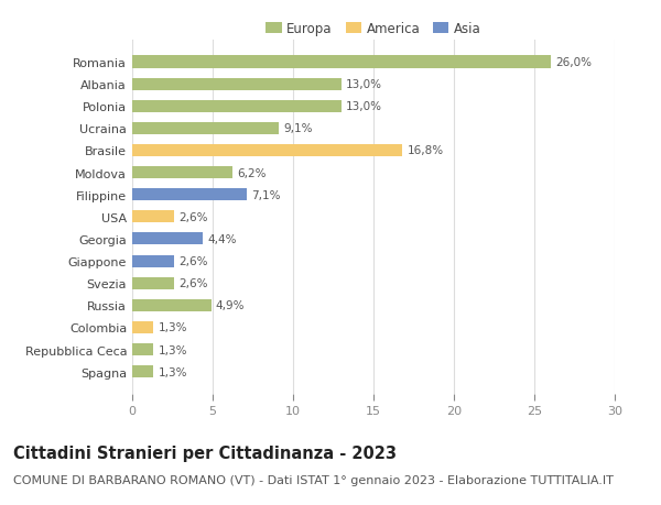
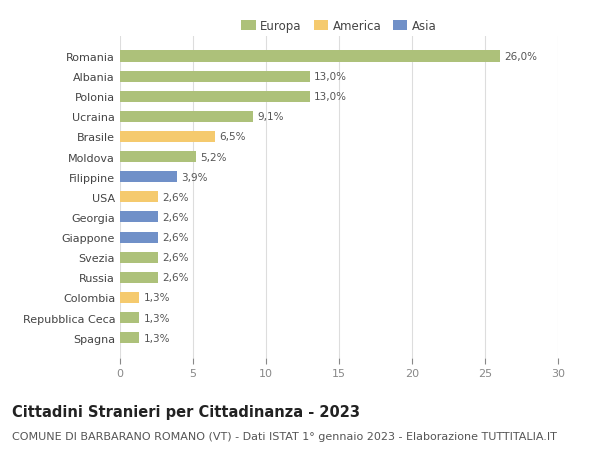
Brasile: 16,8% -> 6,5%
Moldova: 6,2% -> 5,2%
Filippine: 7,1% -> 3,9%
Georgia: 4,4% -> 2,6%
Russia: 4,9% -> 2,6%
